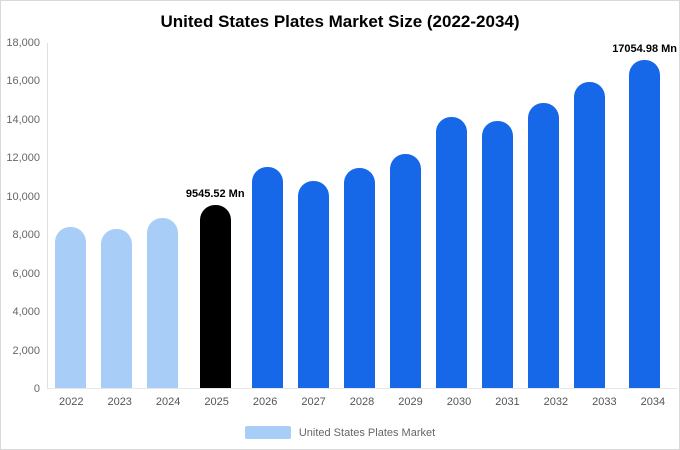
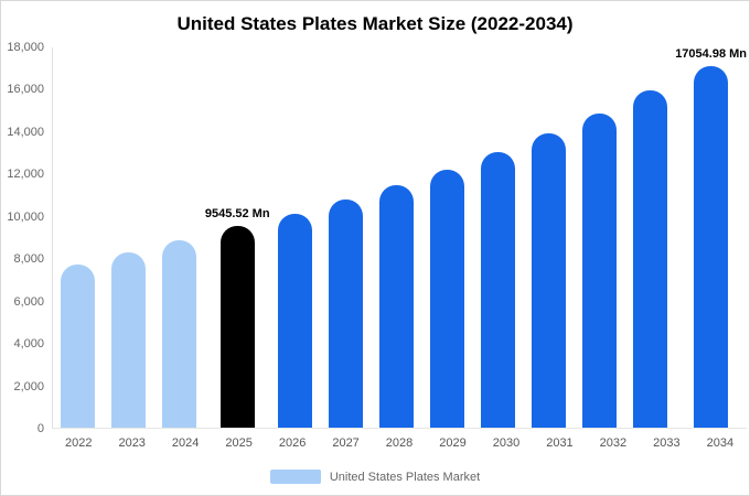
2022: 8400 -> 7700
2026: 11500 -> 10100
2030: 14100 -> 13000
